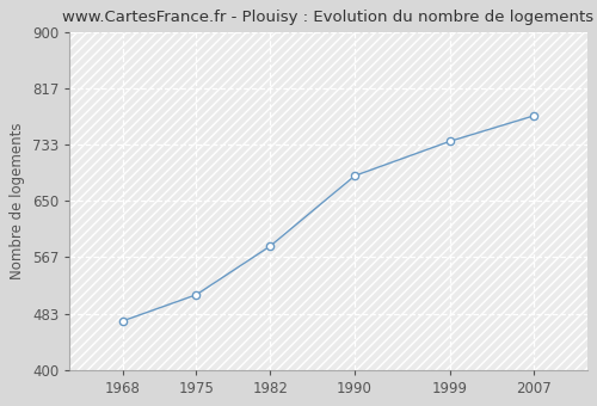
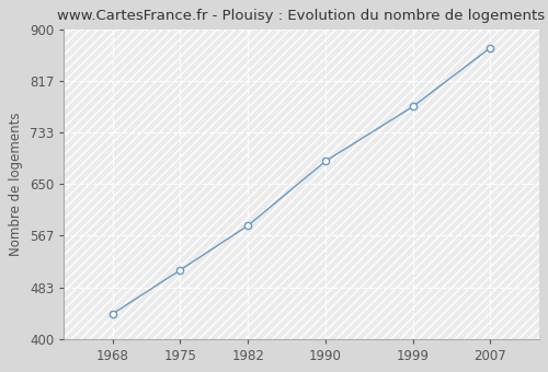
1968: 472 -> 440
1999: 738 -> 775
2007: 776 -> 870
